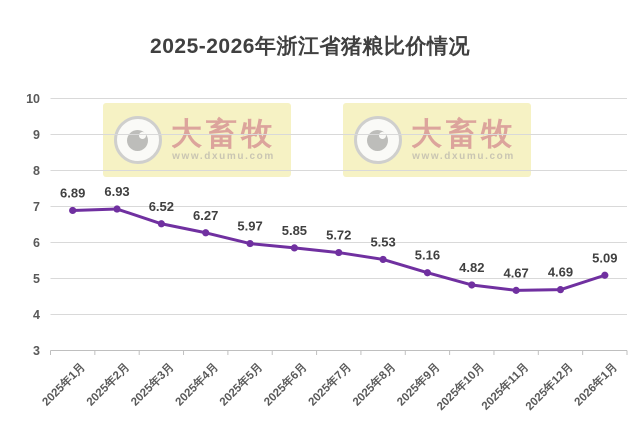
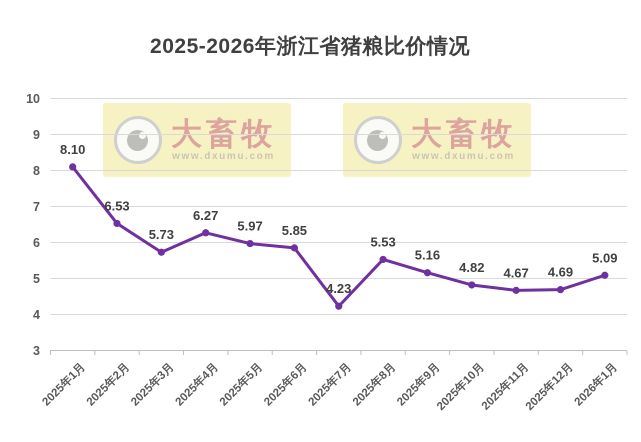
2025年1月: 6.89 -> 8.10
2025年2月: 6.93 -> 6.53
2025年3月: 6.52 -> 5.73
2025年7月: 5.72 -> 4.23
